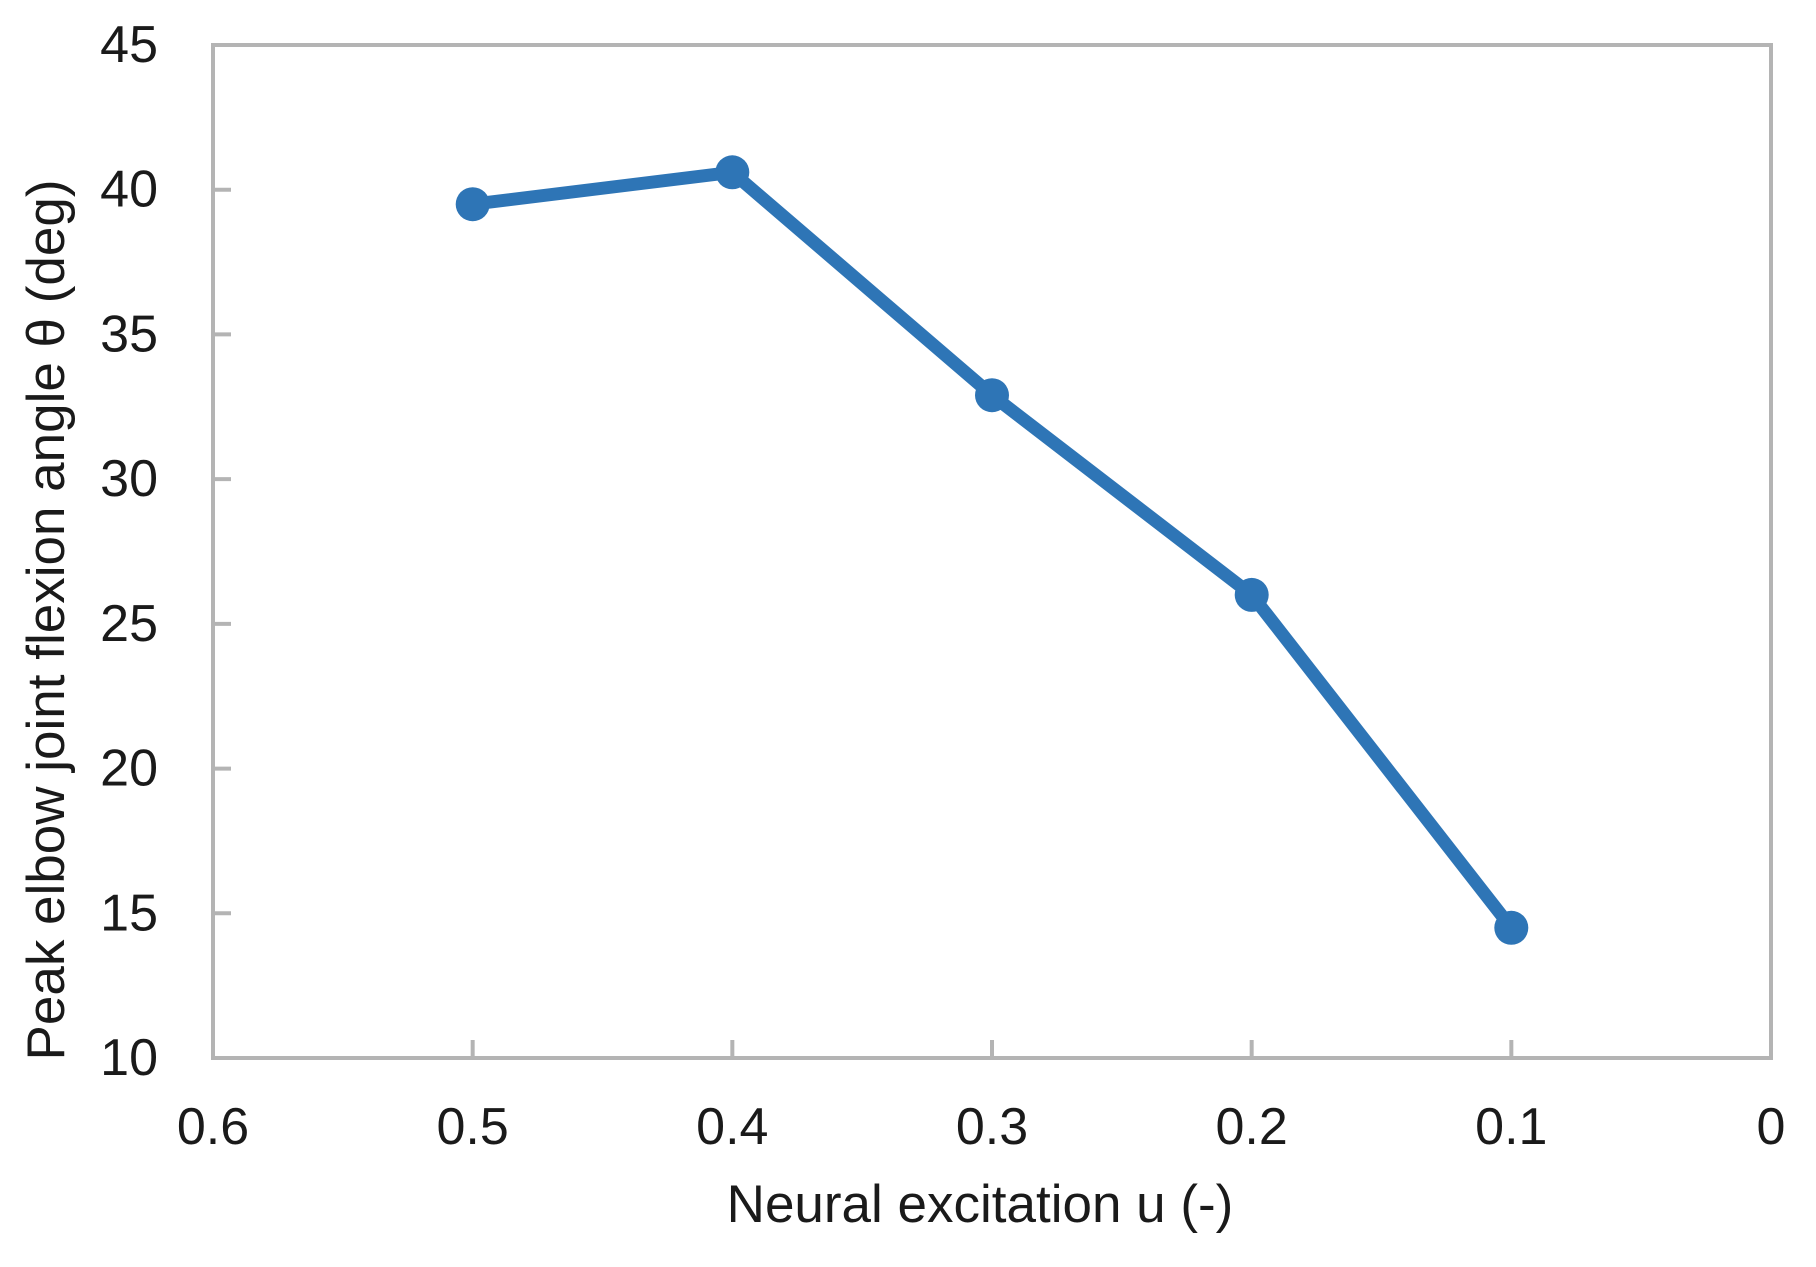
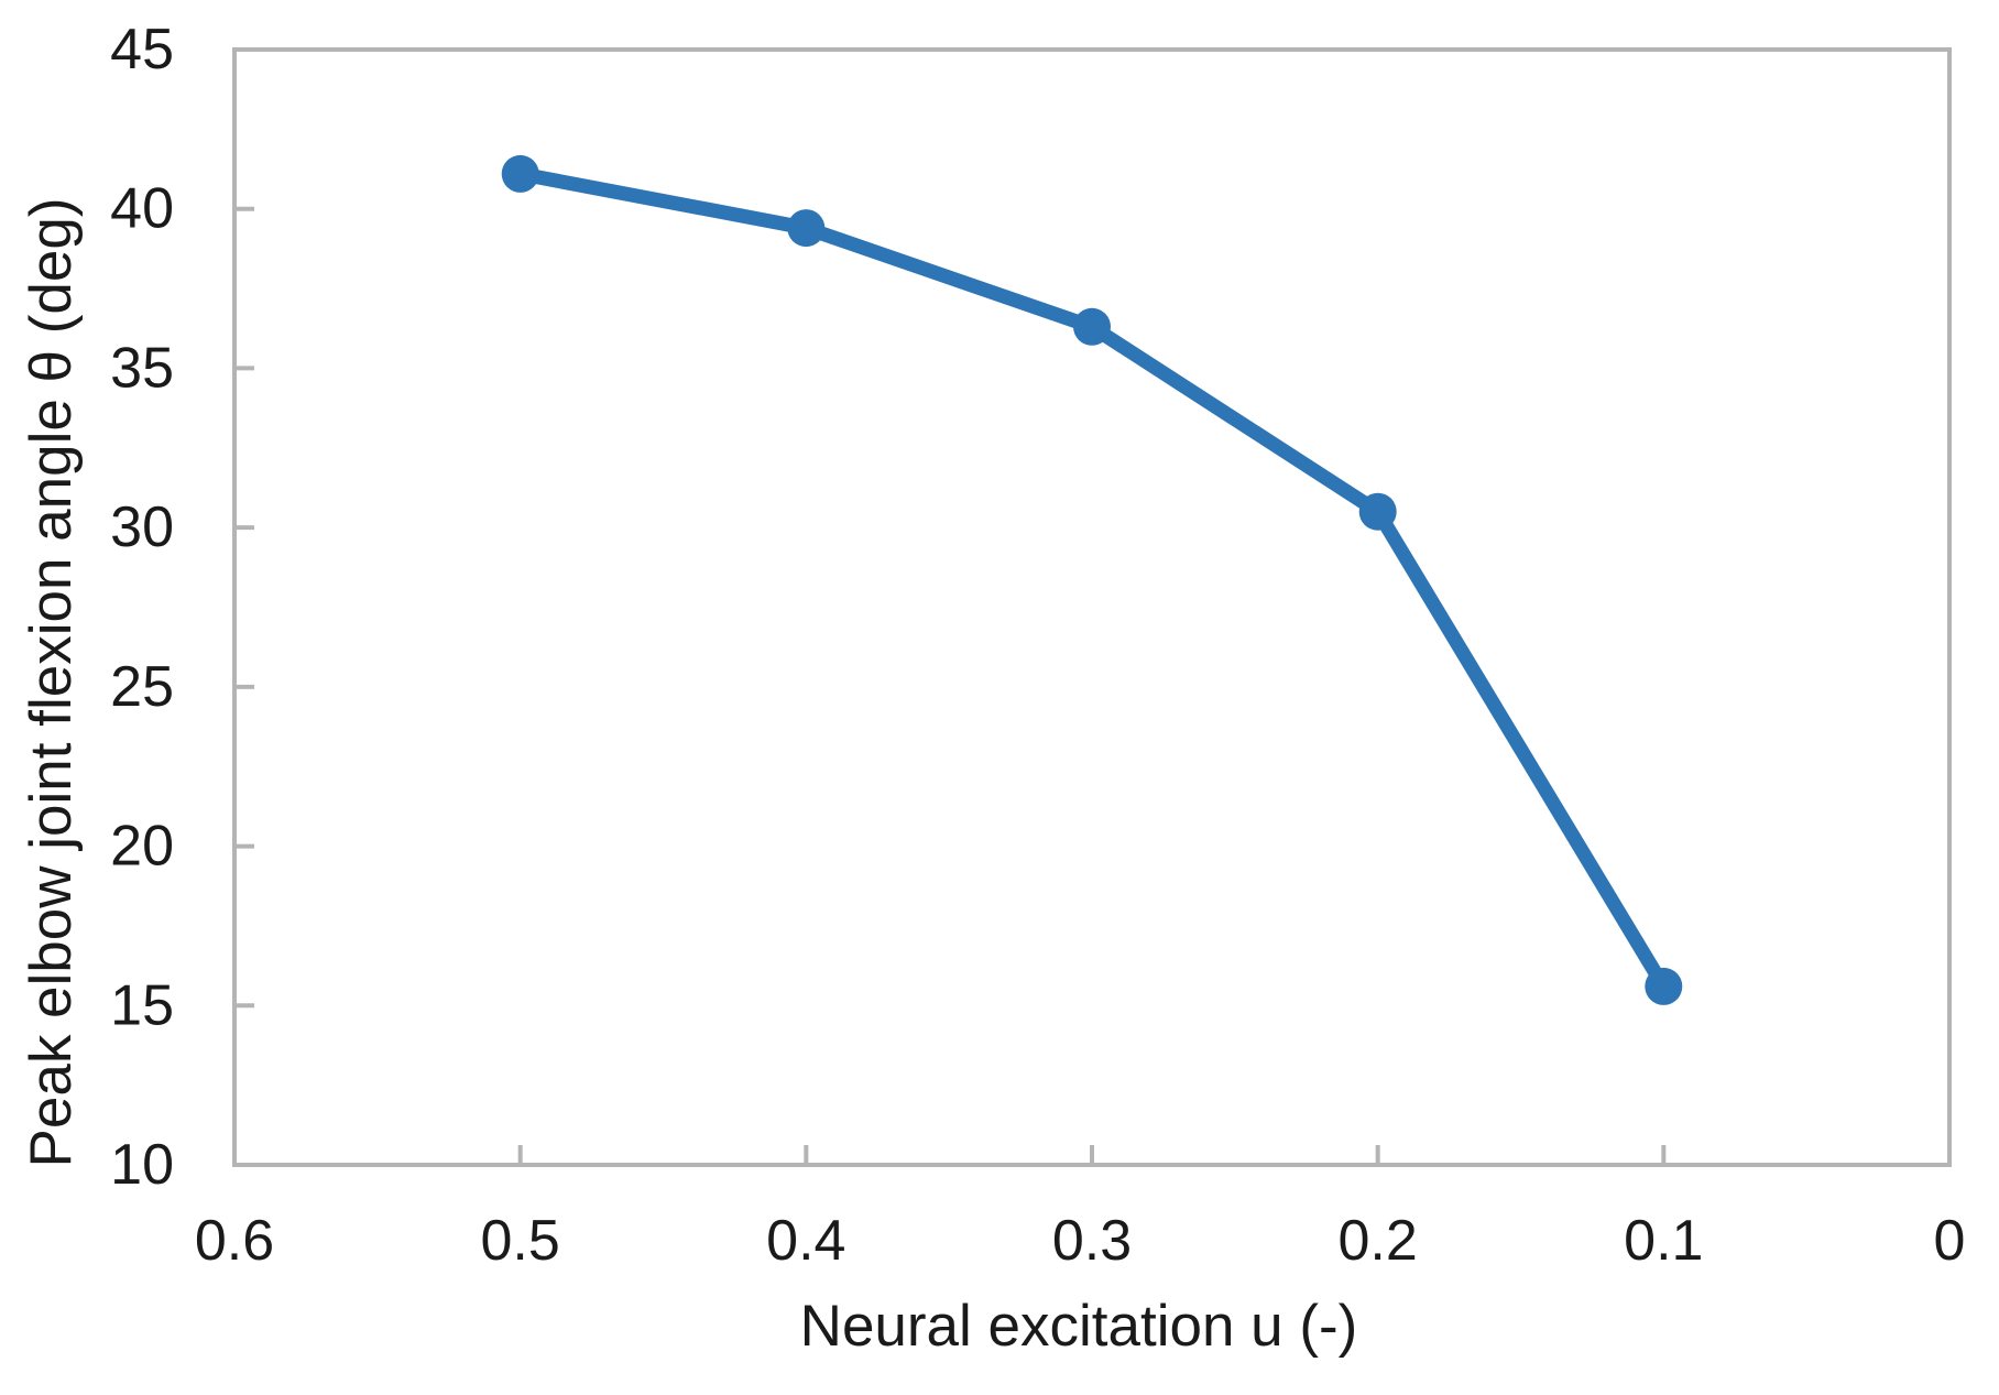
0.5: 39.5 -> 41.1
0.4: 40.6 -> 39.4
0.3: 32.9 -> 36.3
0.2: 26.0 -> 30.5
0.1: 14.5 -> 15.6
